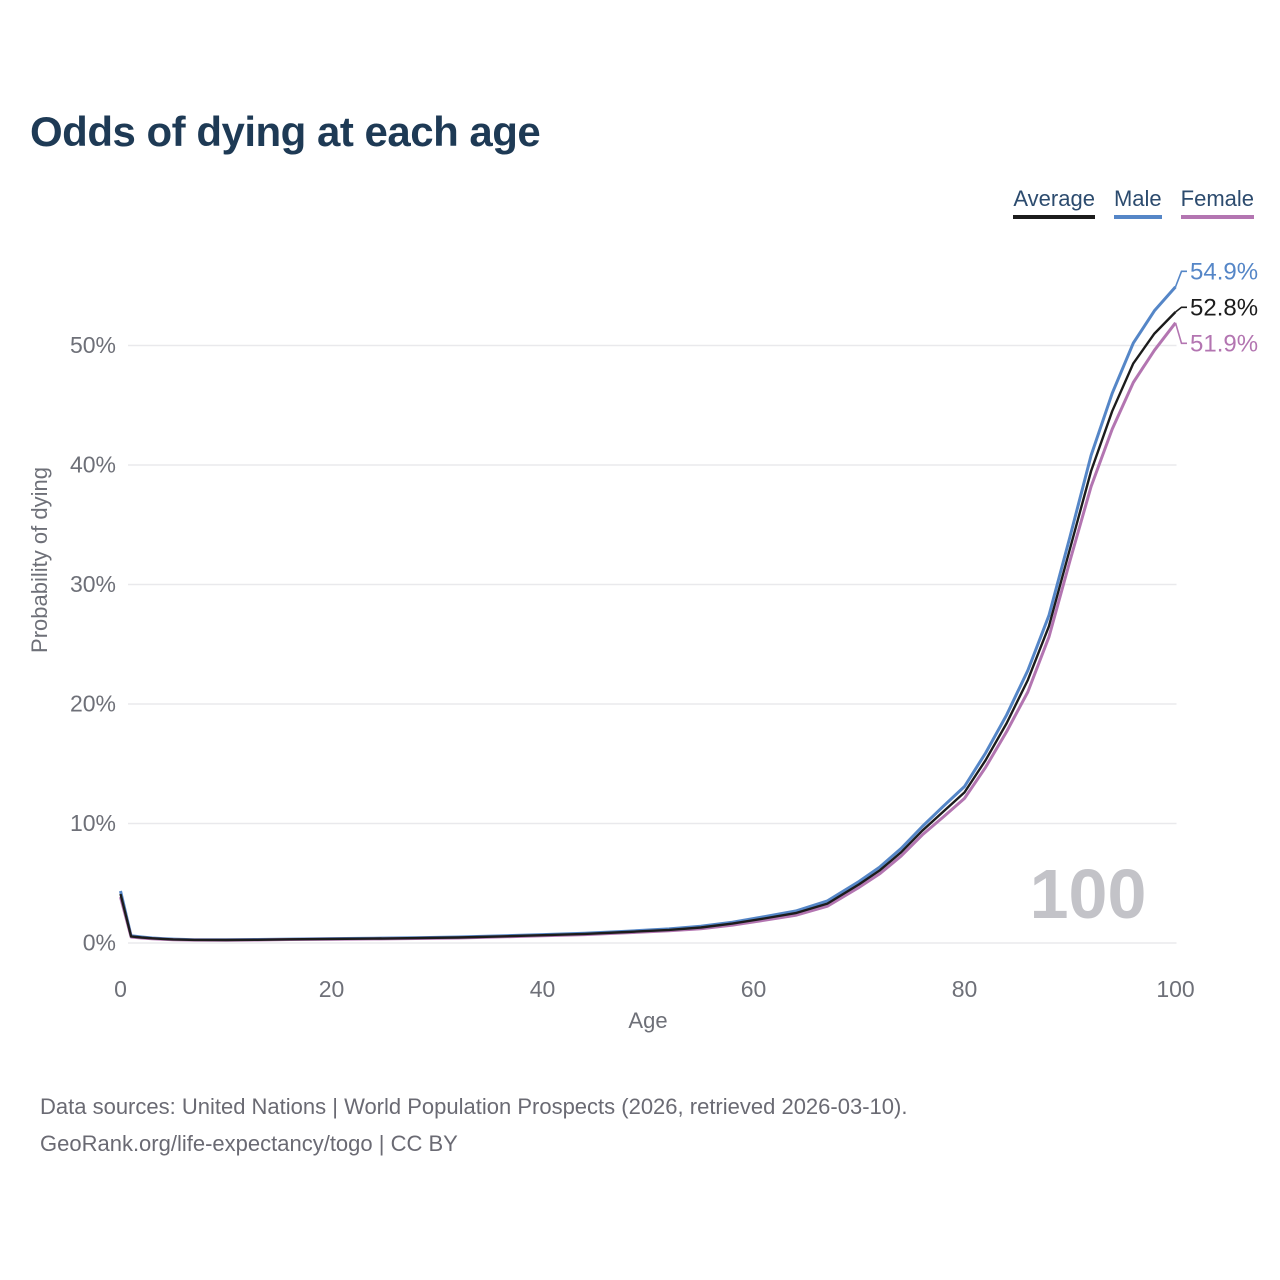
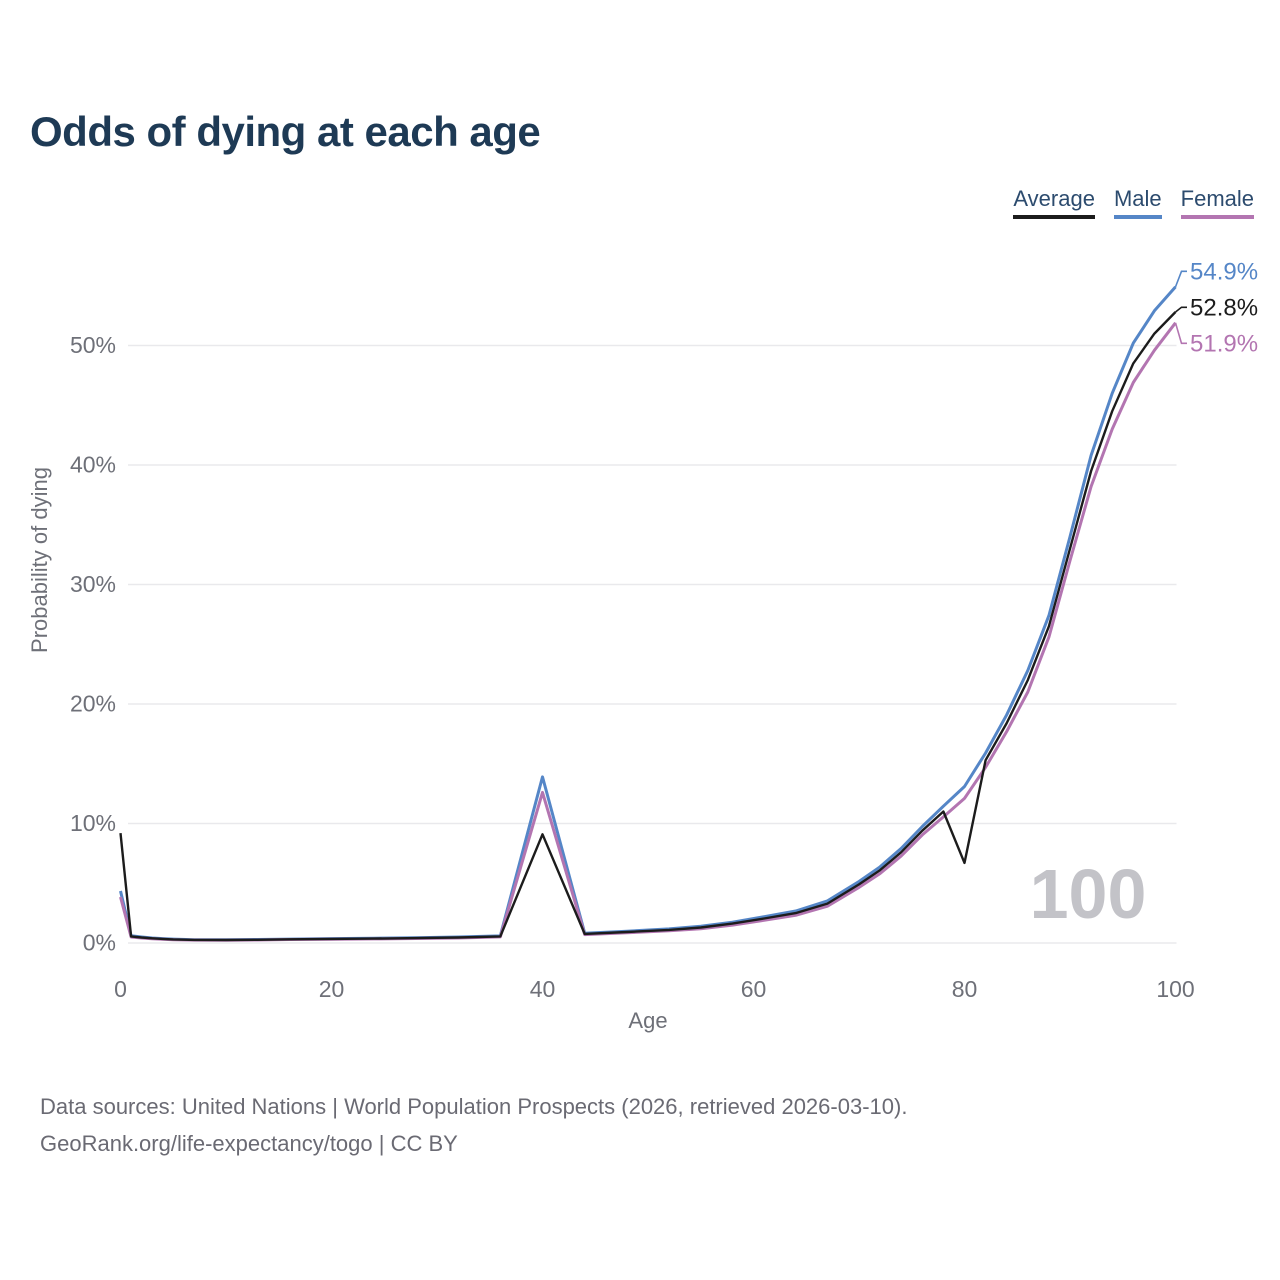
Average/0: 4.1% -> 9.2%
Male/40: 0.7% -> 13.9%
Female/40: 0.6% -> 12.6%
Average/40: 0.7% -> 9.1%
Average/80: 12.6% -> 6.7%
